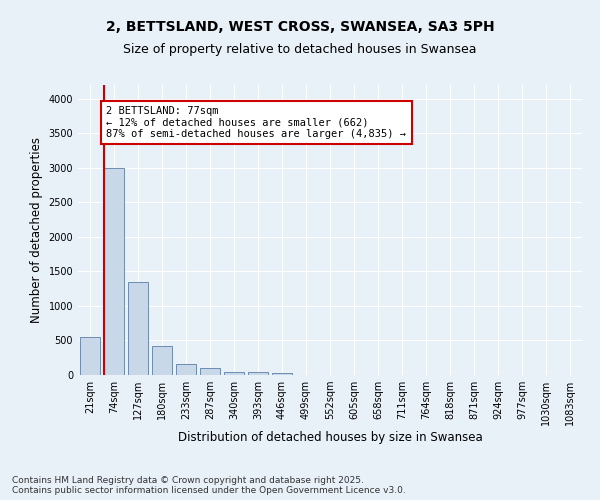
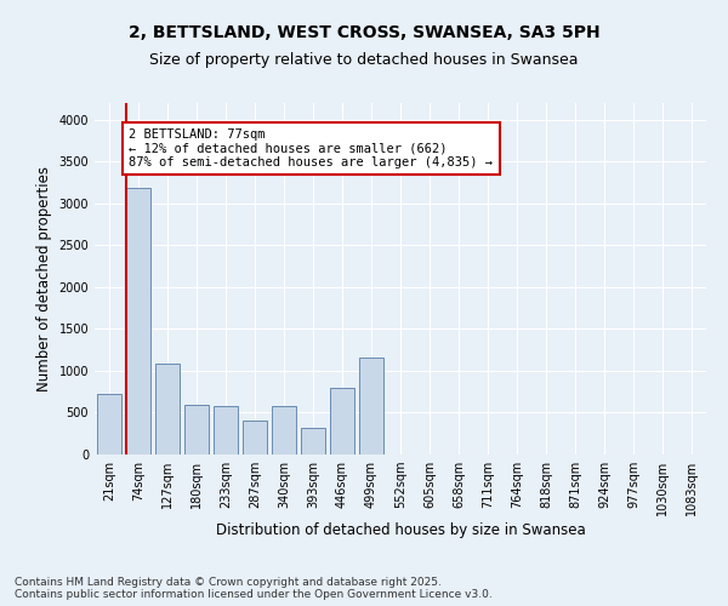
21sqm: 550 -> 720
74sqm: 3000 -> 3180
127sqm: 1350 -> 1080
180sqm: 420 -> 600
233sqm: 160 -> 580
287sqm: 100 -> 400
340sqm: 50 -> 580
393sqm: 40 -> 320
446sqm: 20 -> 800
499sqm: 0 -> 1160
